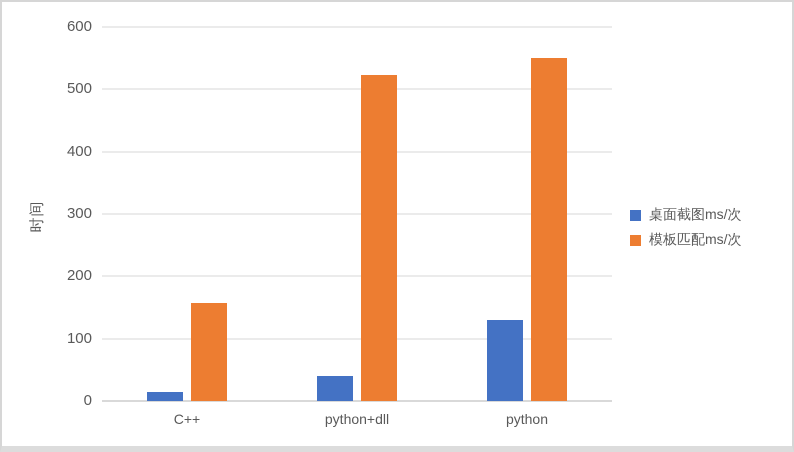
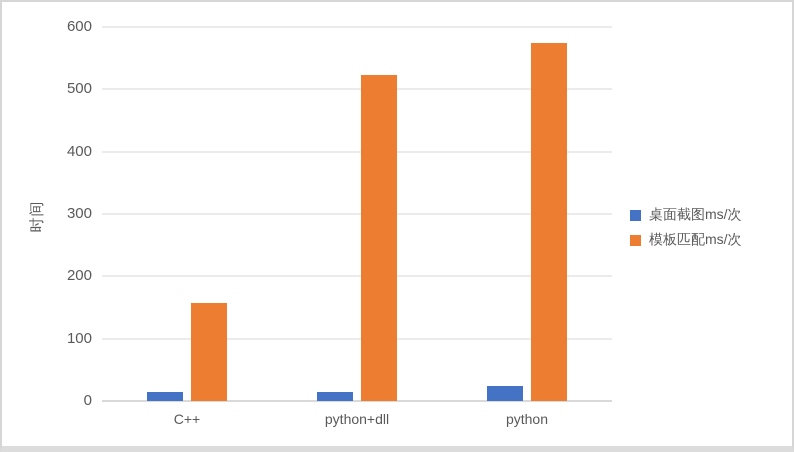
桌面截图ms/次/python+dll: 40 -> 20
桌面截图ms/次/python: 130 -> 20
模板匹配ms/次/python: 550 -> 570
